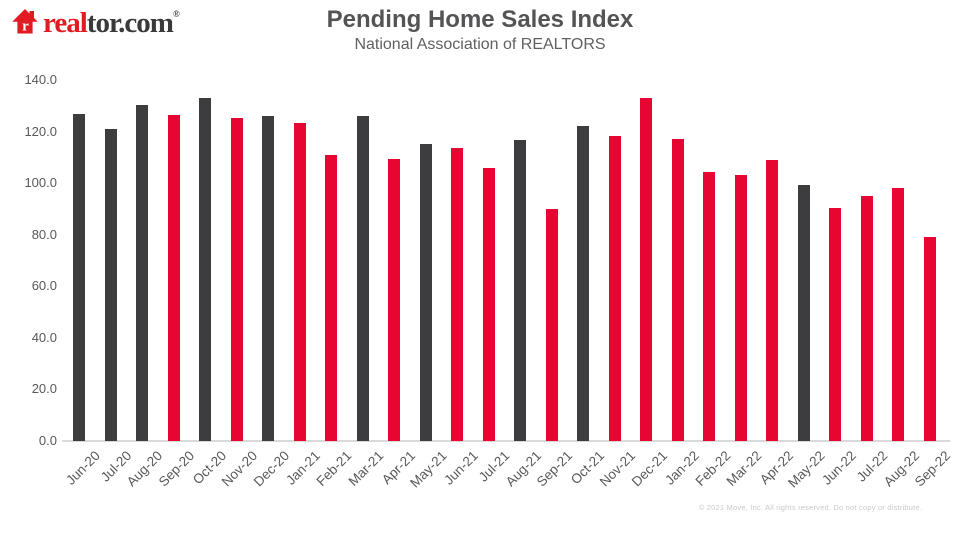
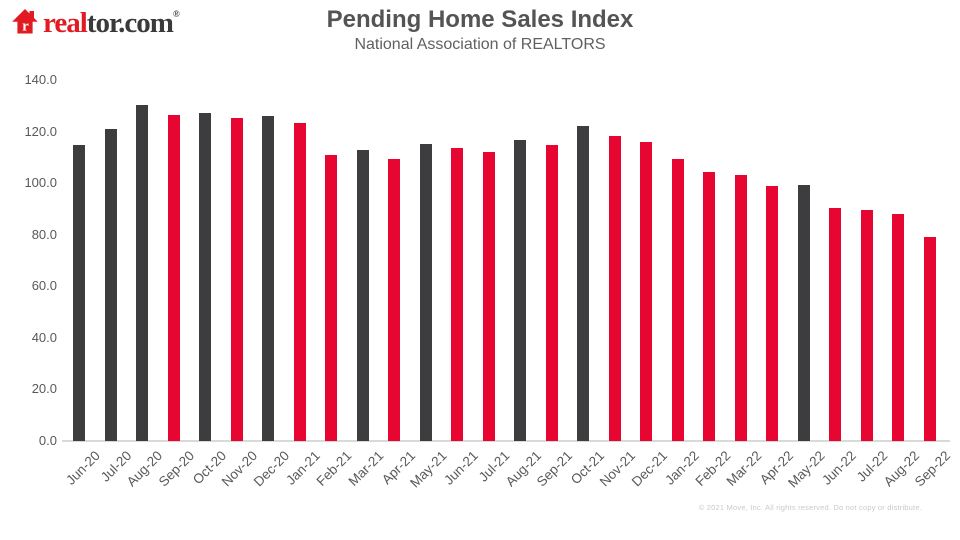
Jun-20: 127 -> 115
Oct-20: 133 -> 127
Mar-21: 126 -> 113
Jul-21: 106 -> 112
Sep-21: 90 -> 115
Dec-21: 133 -> 116
Jan-22: 117 -> 109
Apr-22: 109 -> 99
Jul-22: 95 -> 90
Aug-22: 98 -> 88
